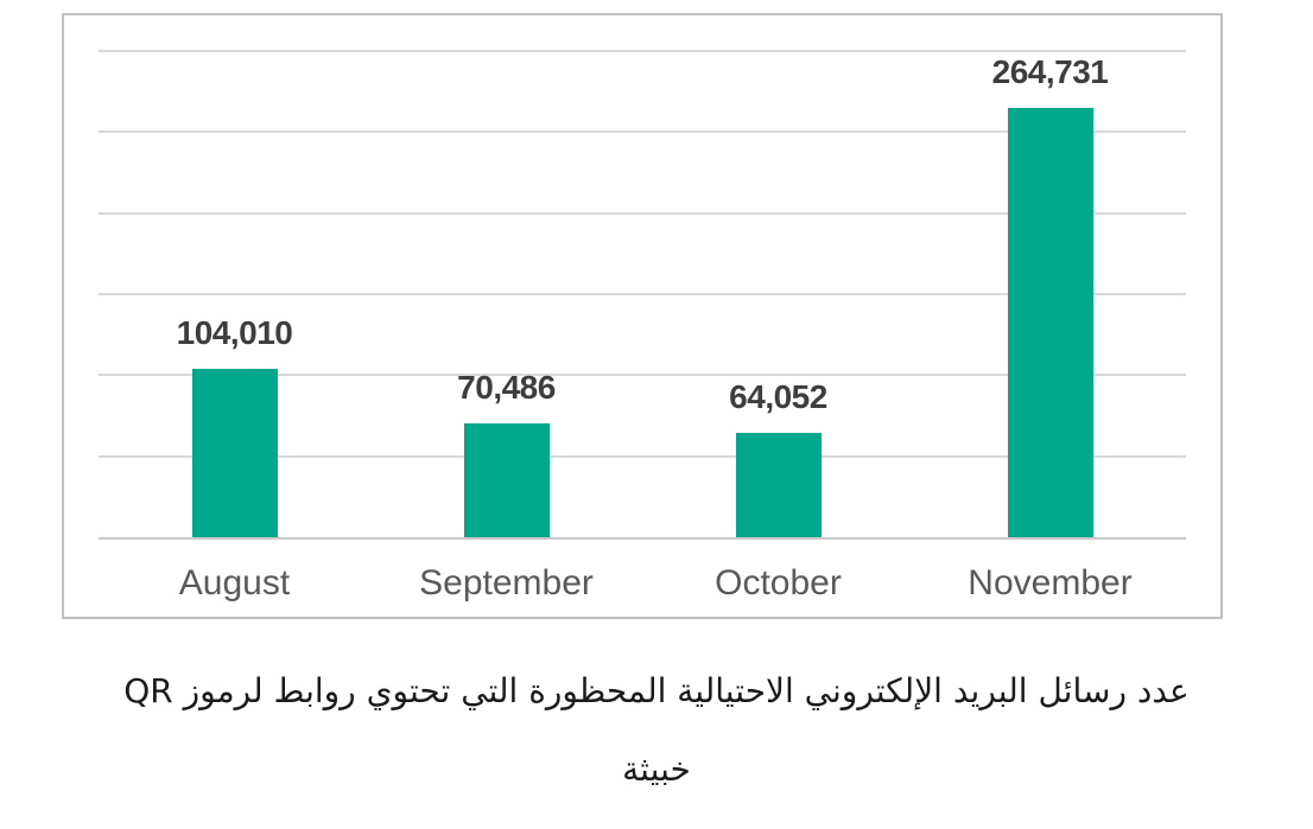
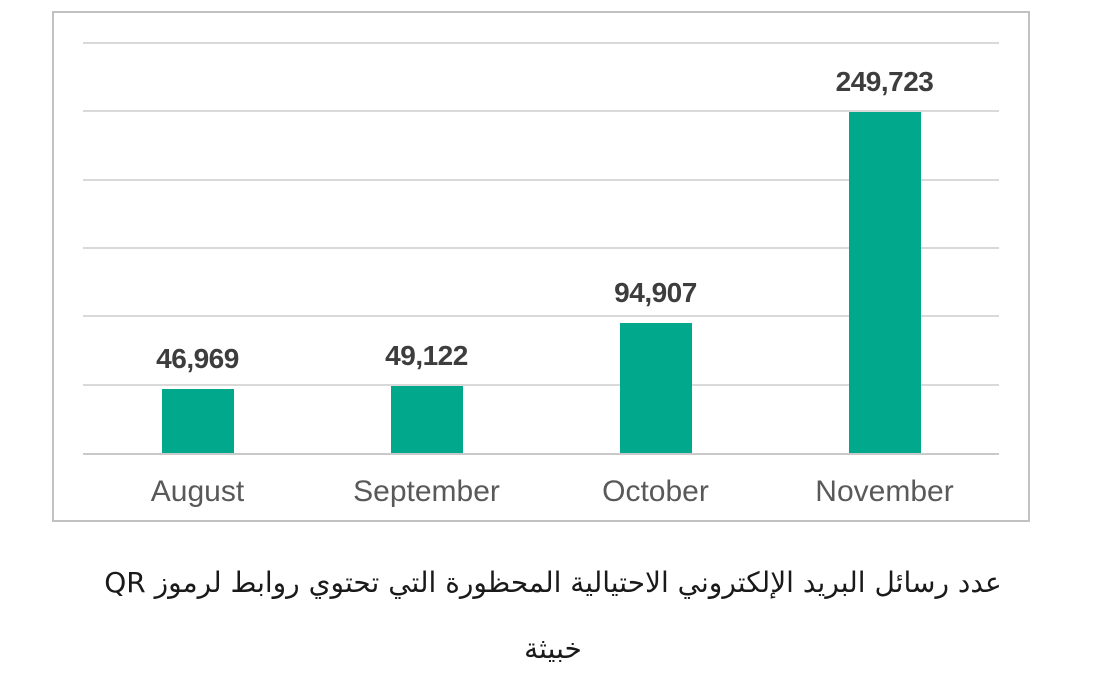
August: 104,010 -> 46,969
September: 70,486 -> 49,122
October: 64,052 -> 94,907
November: 264,731 -> 249,723
